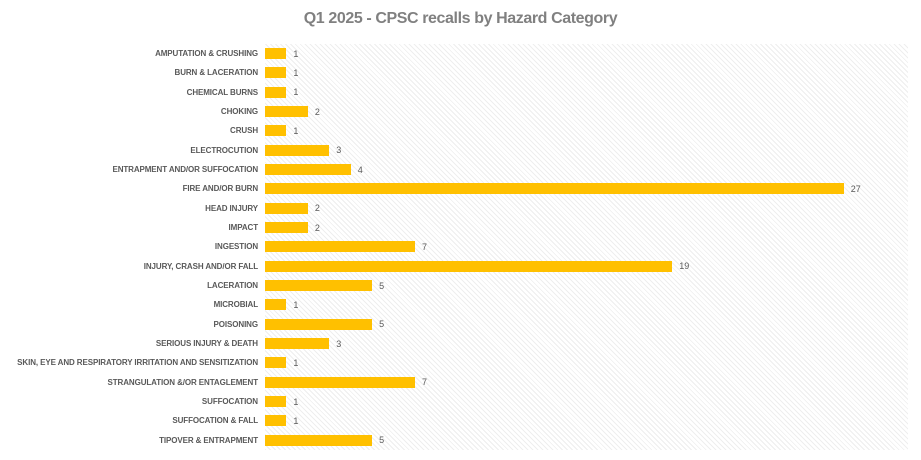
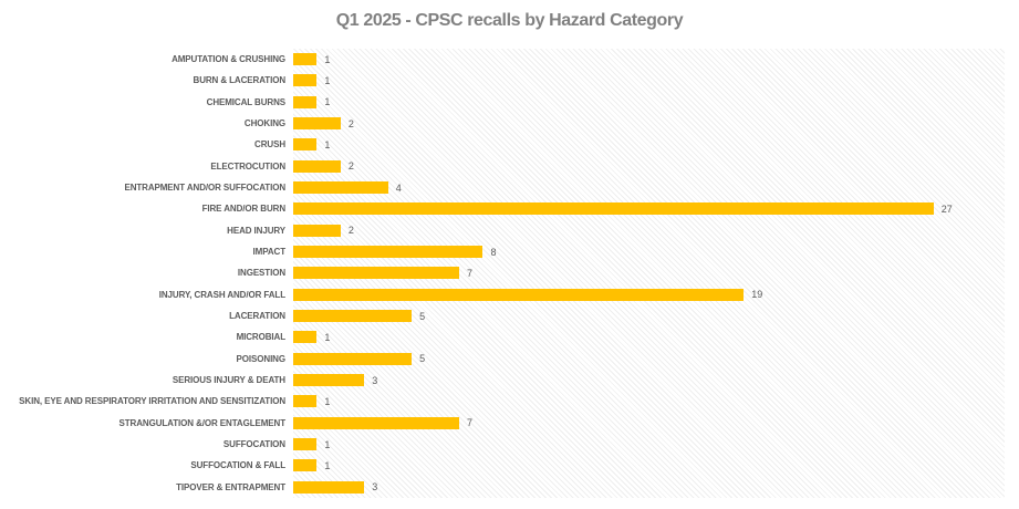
ELECTROCUTION: 3 -> 2
IMPACT: 2 -> 8
TIPOVER & ENTRAPMENT: 5 -> 3
